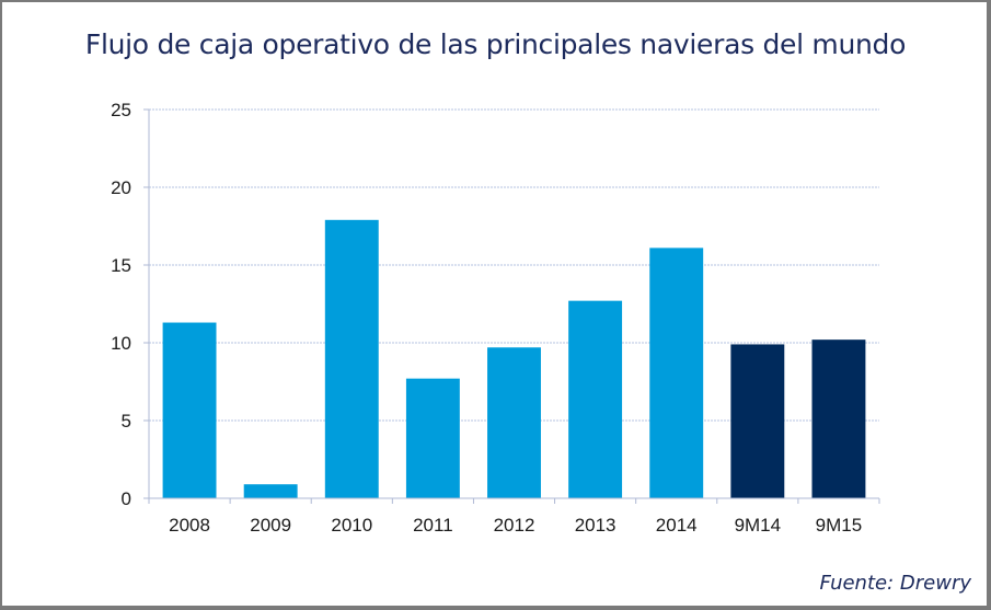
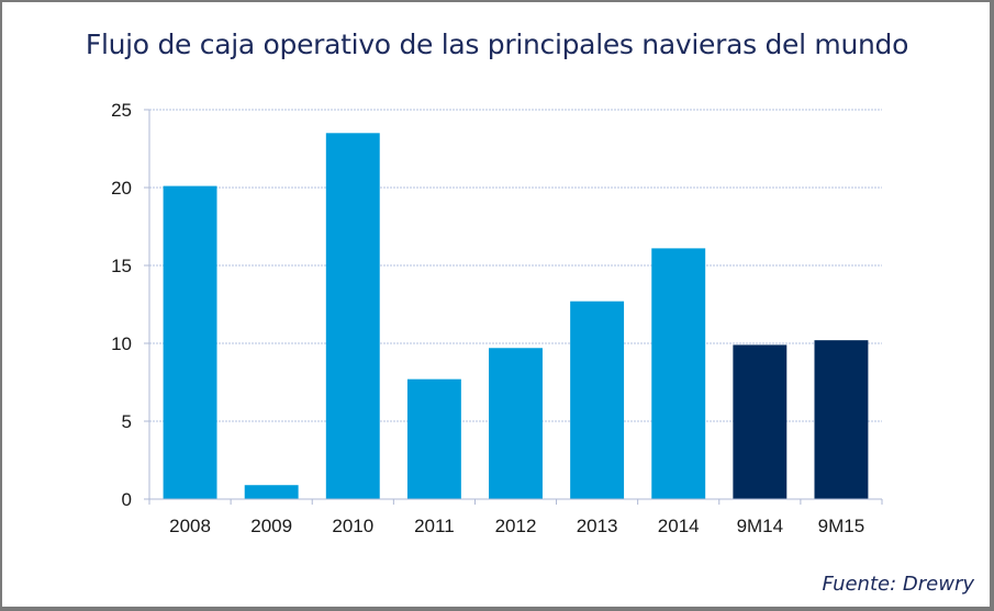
2008: 11.3 -> 20.1
2010: 17.9 -> 23.5
